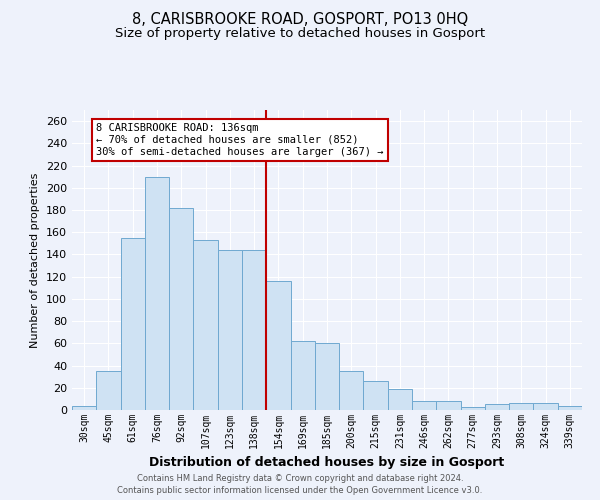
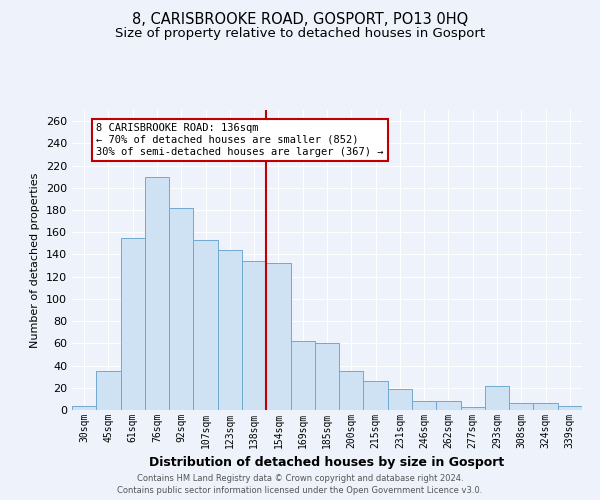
138sqm: 144 -> 134
154sqm: 116 -> 132
293sqm: 5 -> 22
